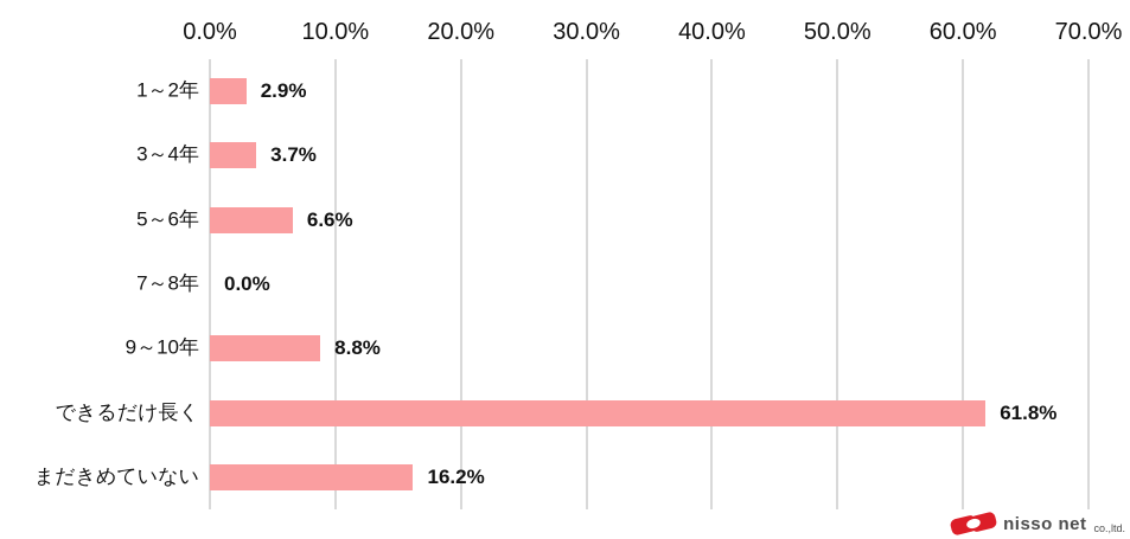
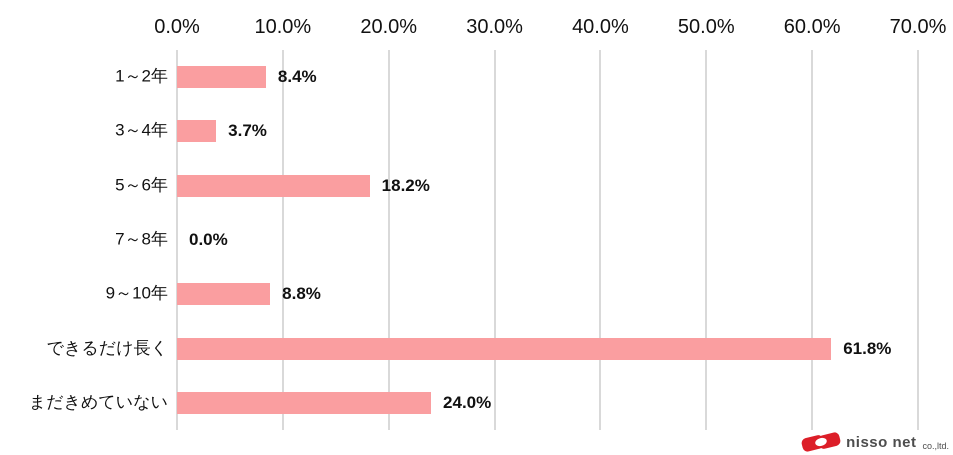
1～2年: 2.9% -> 8.4%
5～6年: 6.6% -> 18.2%
まだきめていない: 16.2% -> 24.0%
